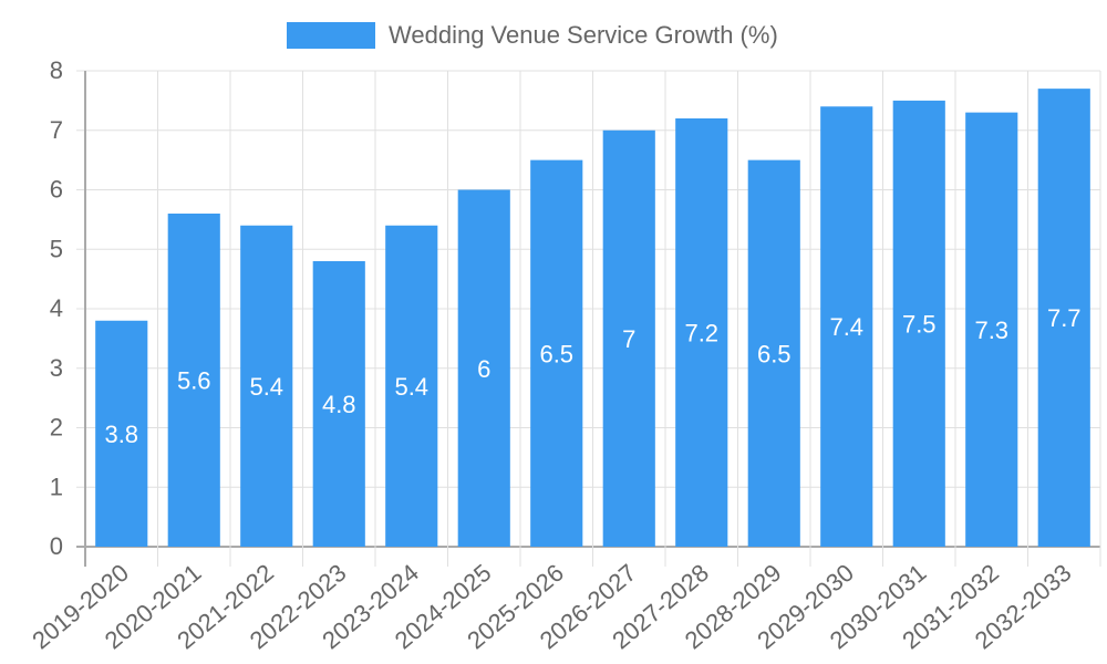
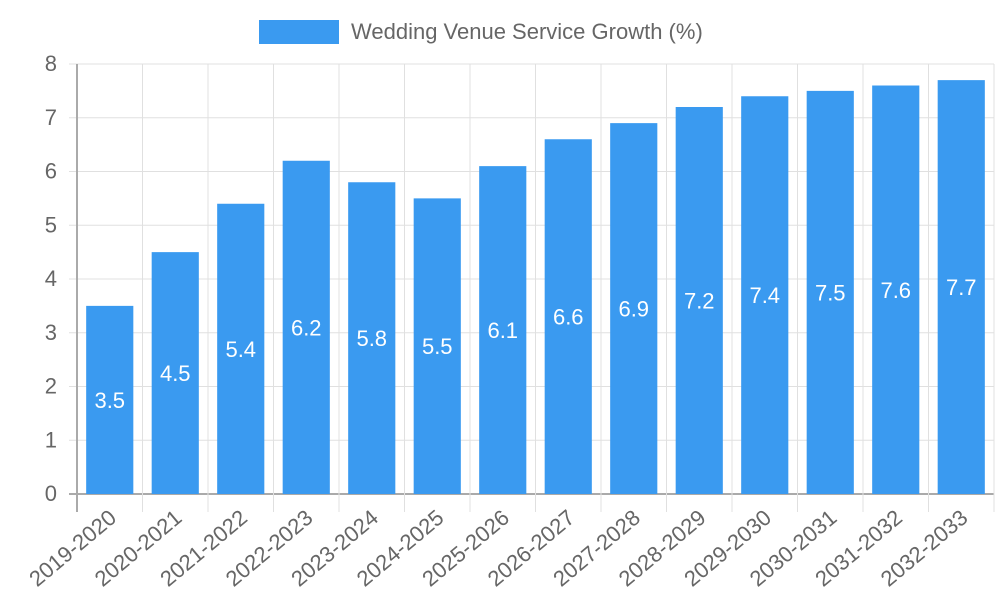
2019-2020: 3.8 -> 3.5
2020-2021: 5.6 -> 4.5
2022-2023: 4.8 -> 6.2
2023-2024: 5.4 -> 5.8
2024-2025: 6 -> 5.5
2025-2026: 6.5 -> 6.1
2026-2027: 7 -> 6.6
2027-2028: 7.2 -> 6.9
2028-2029: 6.5 -> 7.2
2031-2032: 7.3 -> 7.6
